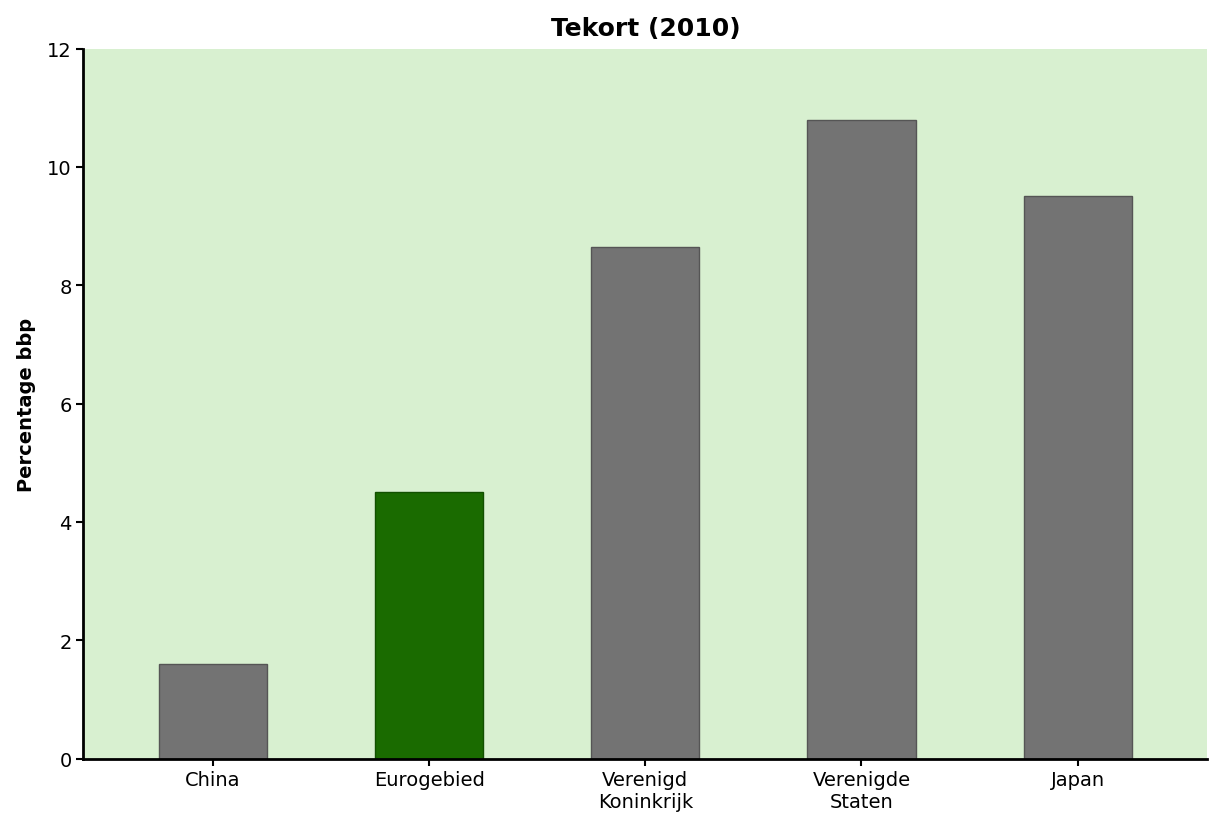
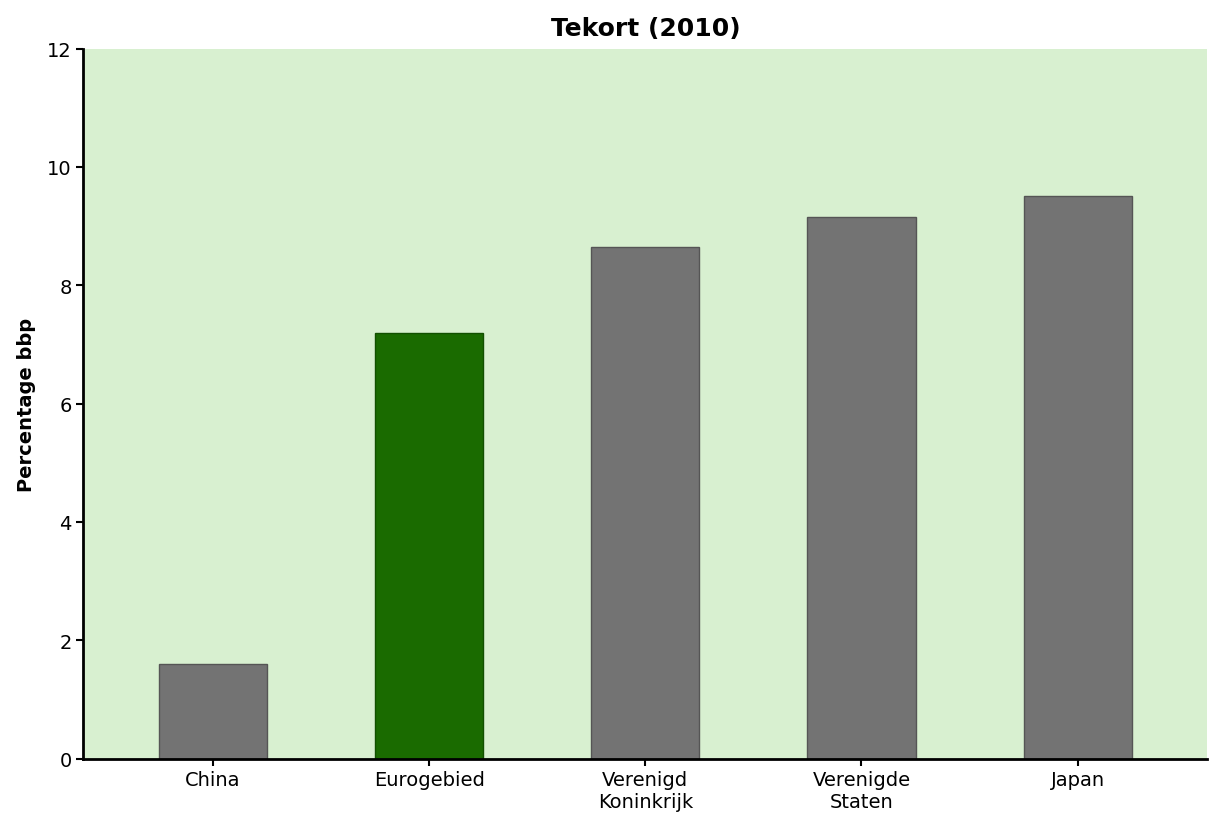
Eurogebied: 4.50 -> 7.20
Verenigde Staten: 10.80 -> 9.16
